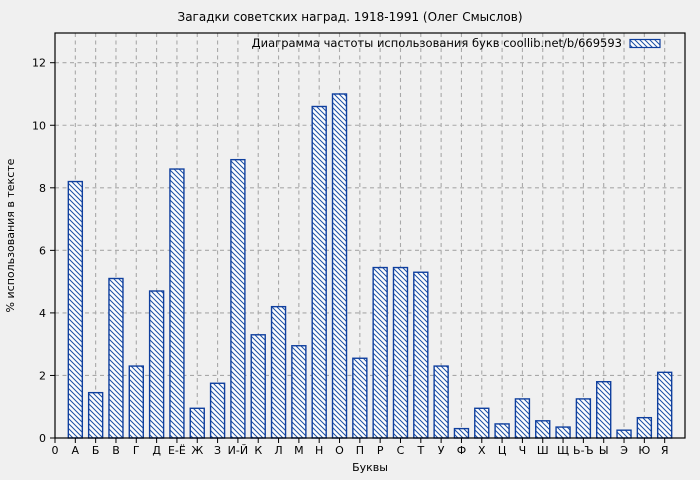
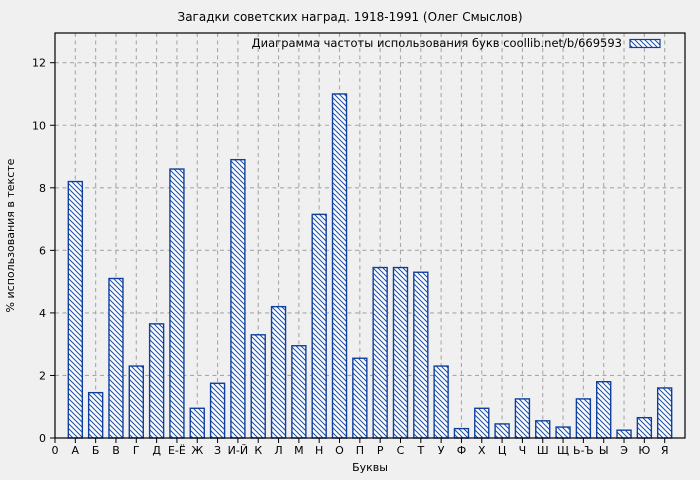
Д: 4.7 -> 3.6
Н: 10.6 -> 7.2
Я: 2.1 -> 1.6
